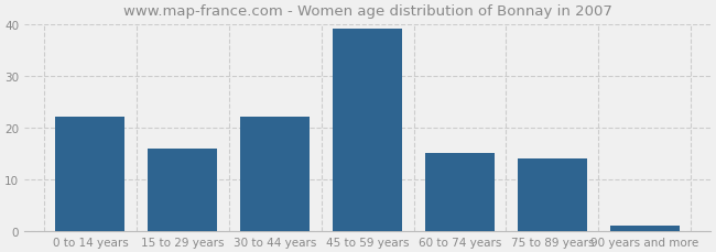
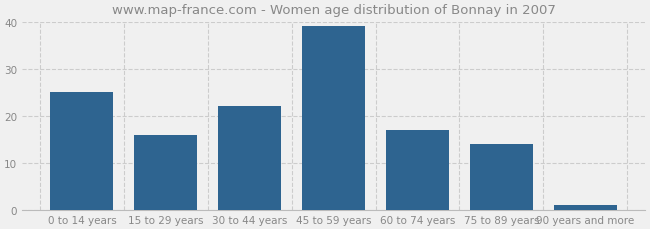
0 to 14 years: 22 -> 25
60 to 74 years: 15 -> 17
